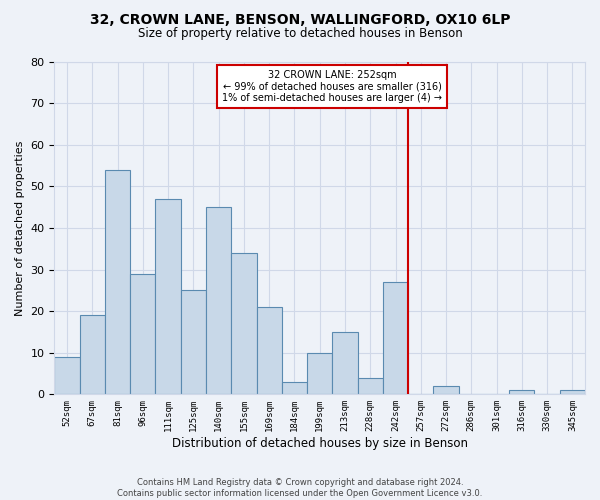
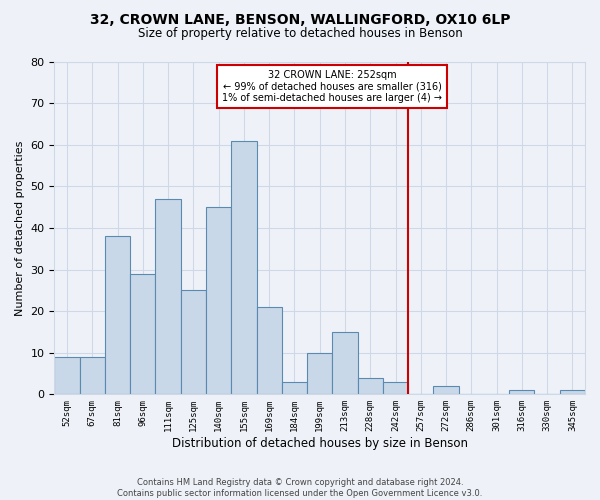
67sqm: 19 -> 9
81sqm: 54 -> 38
155sqm: 34 -> 61
242sqm: 27 -> 3
